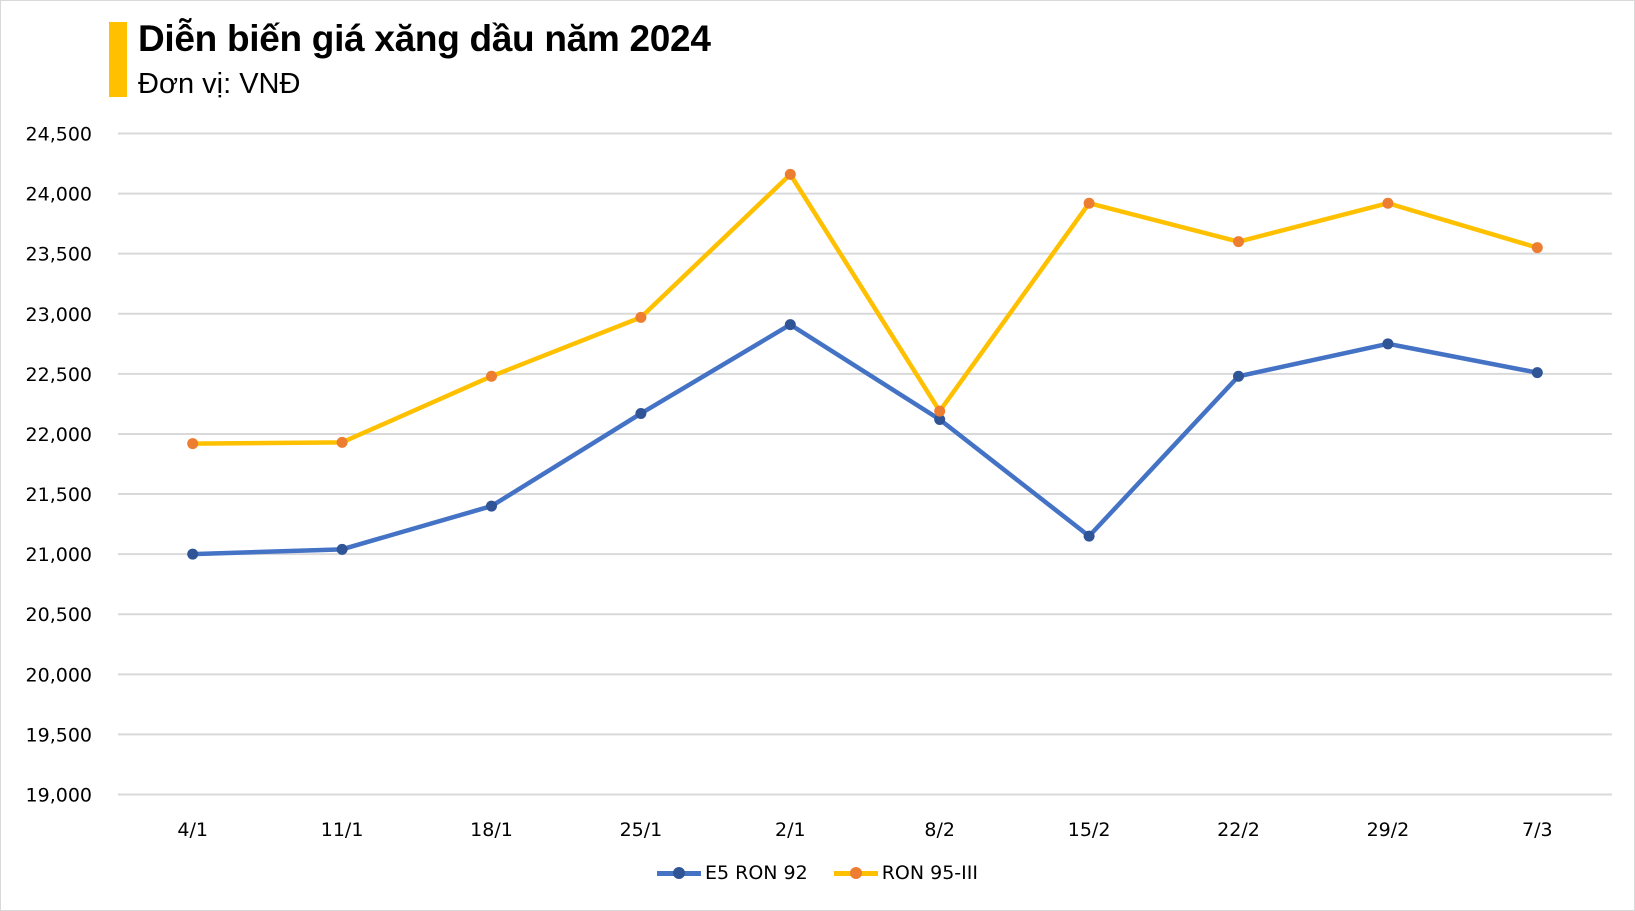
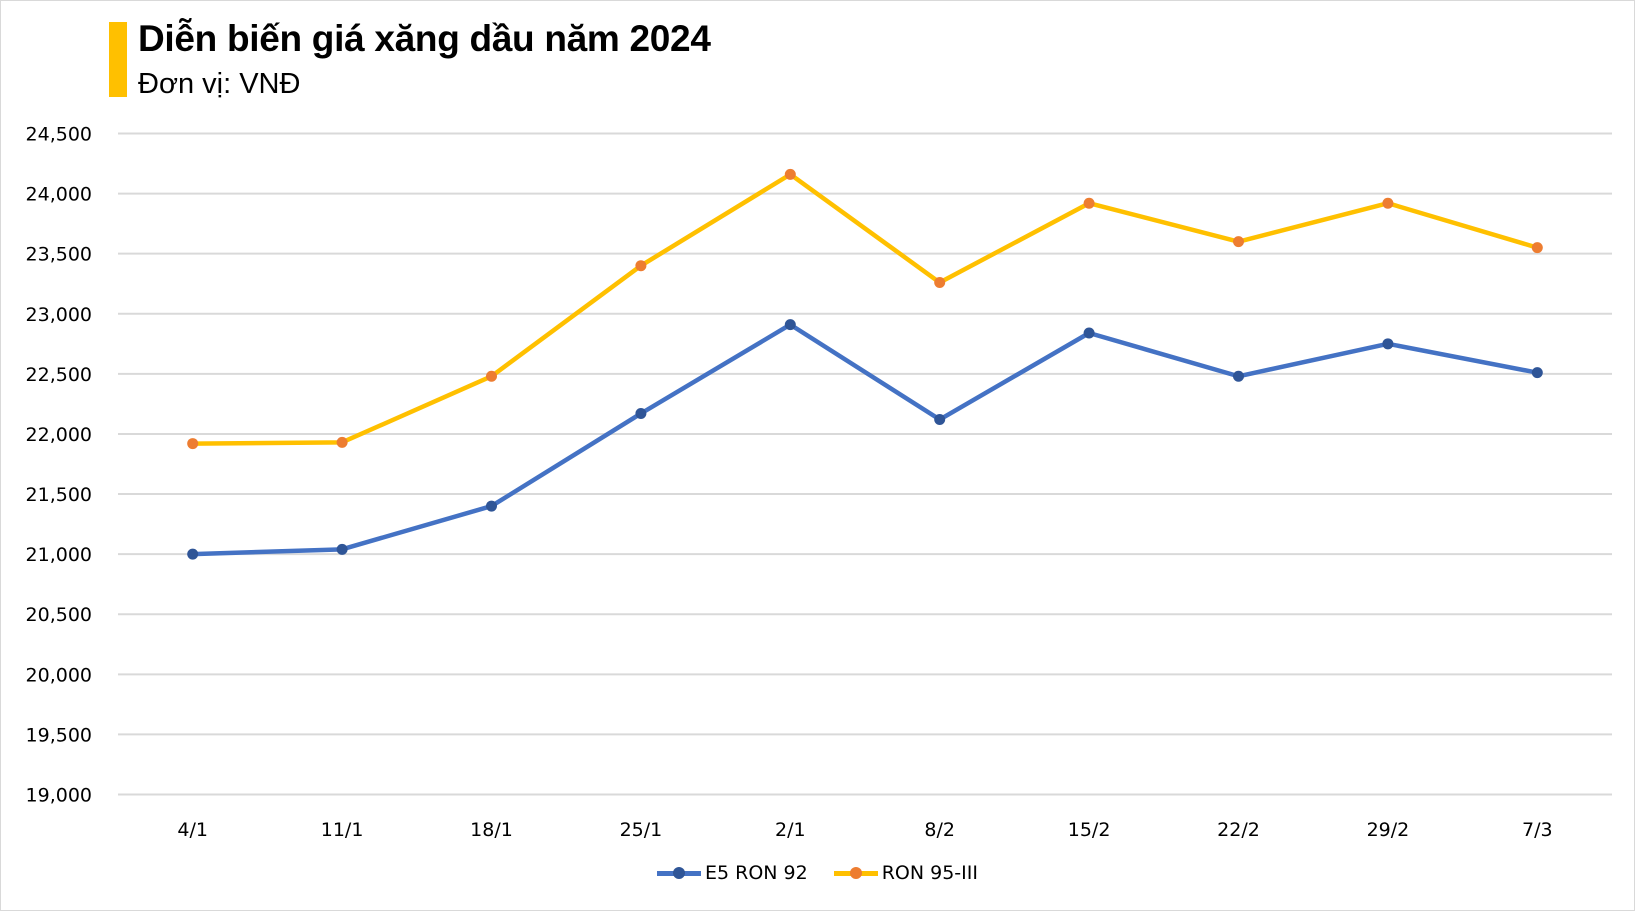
RON 95-III/25/1: 22970 -> 23400
RON 95-III/8/2: 22190 -> 23260
E5 RON 92/15/2: 21150 -> 22840
